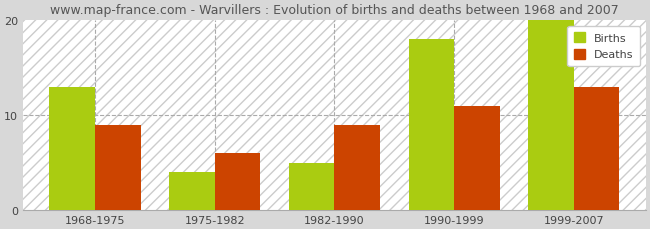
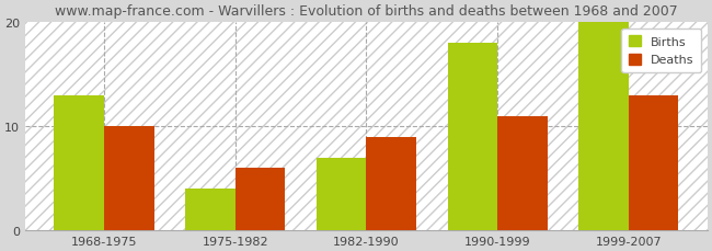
Deaths/1968-1975: 9 -> 10
Births/1982-1990: 5 -> 7
